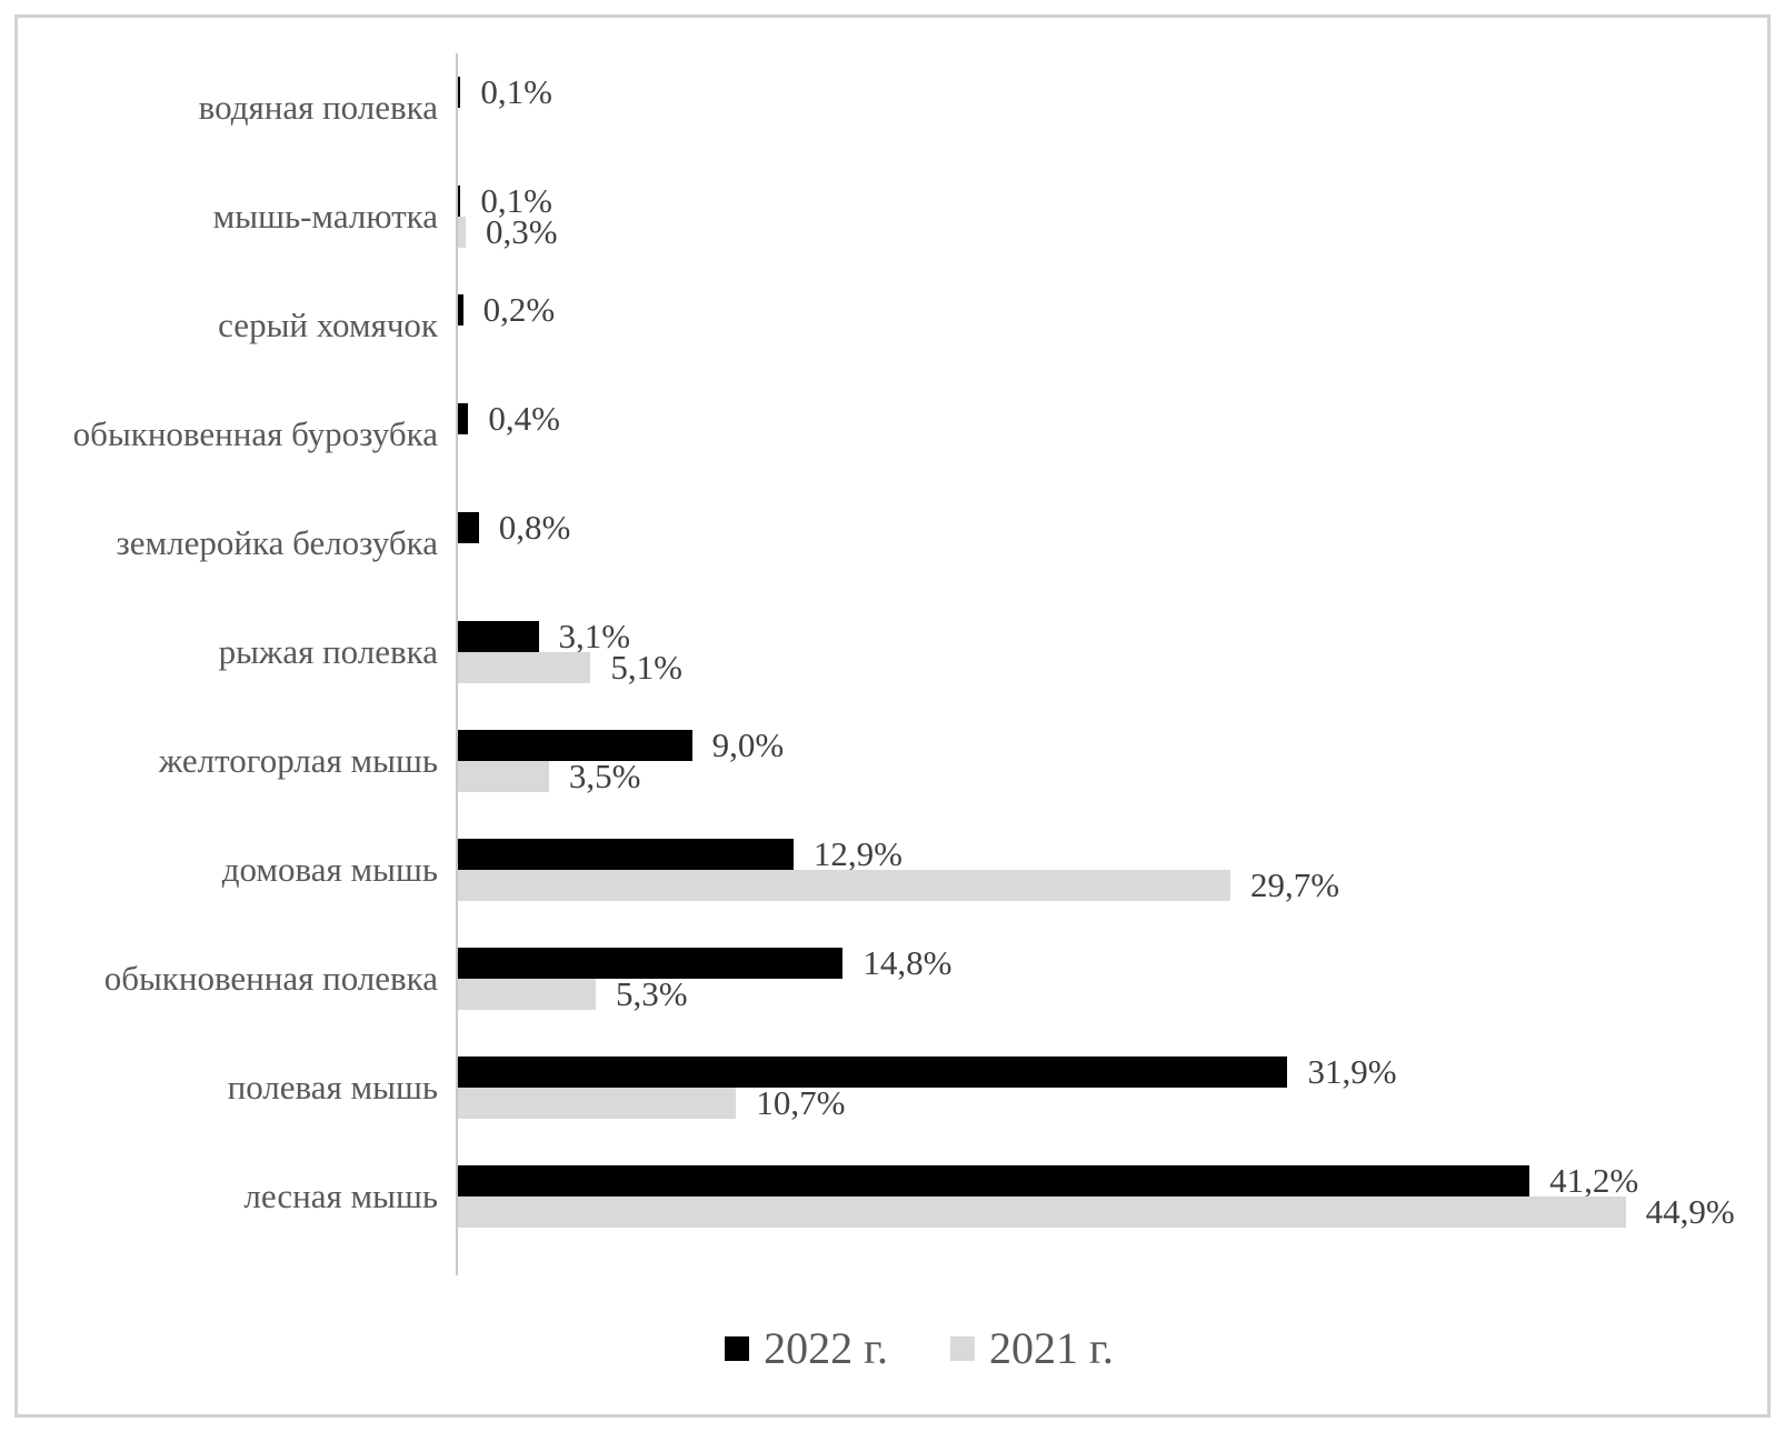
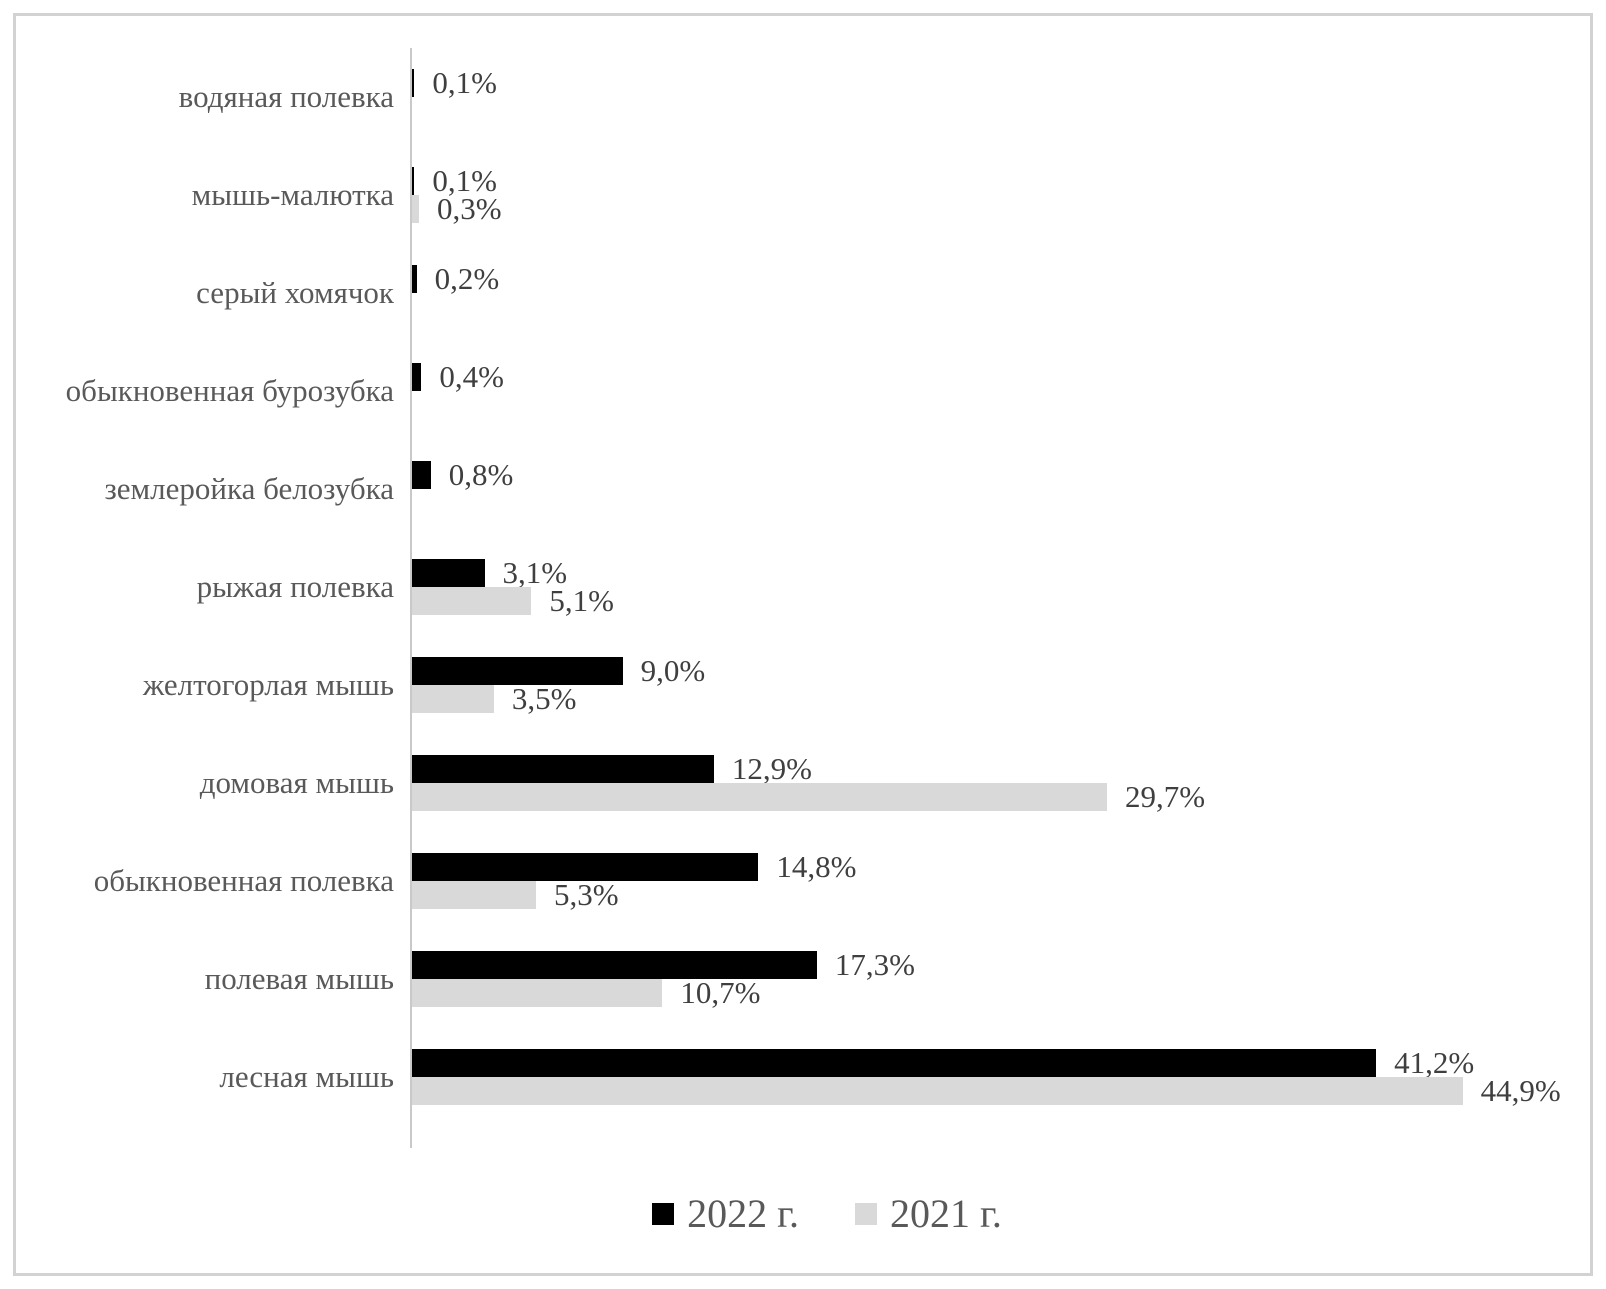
2022 г./полевая мышь: 31,9% -> 17,3%
